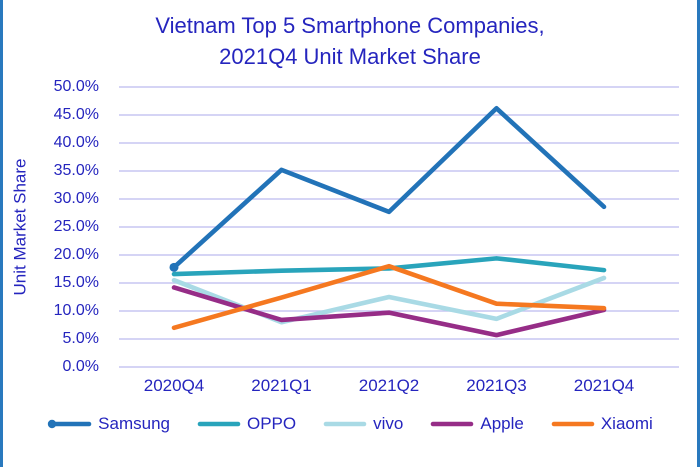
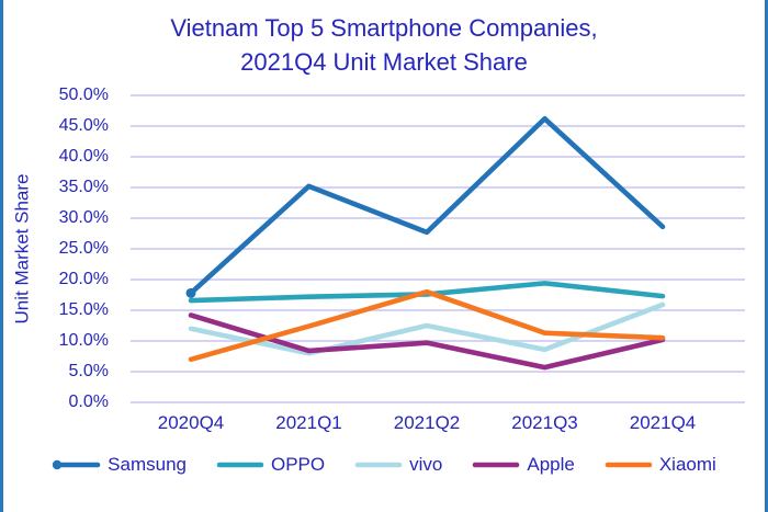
vivo/2020Q4: 16% -> 12%
